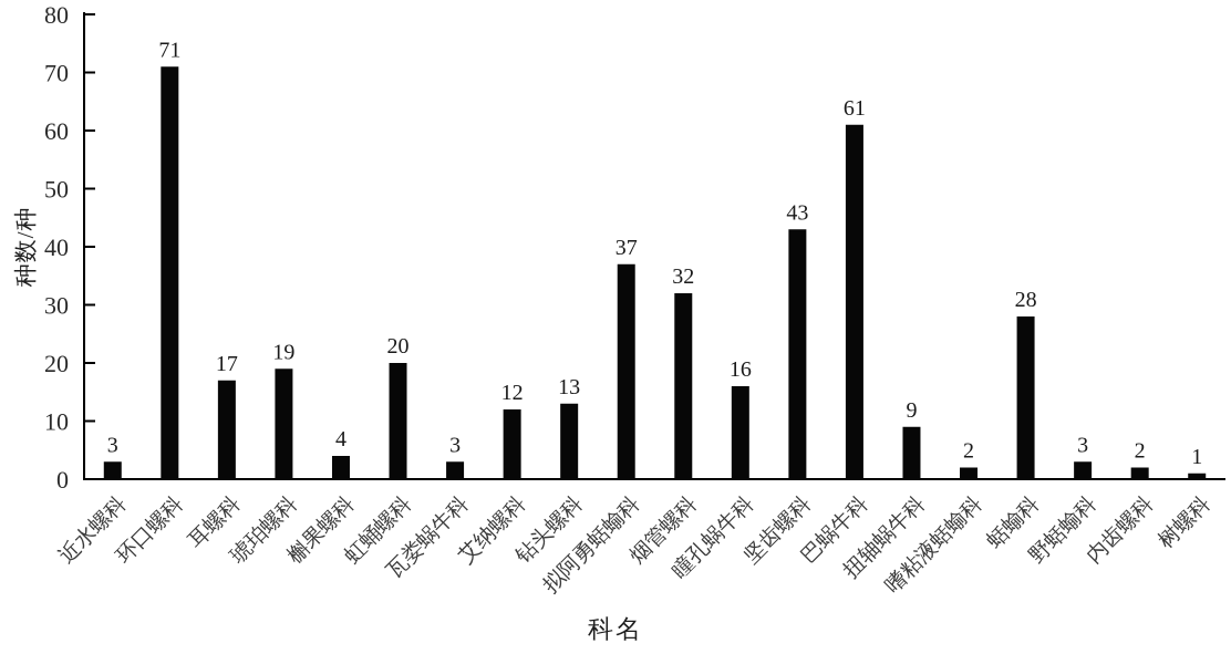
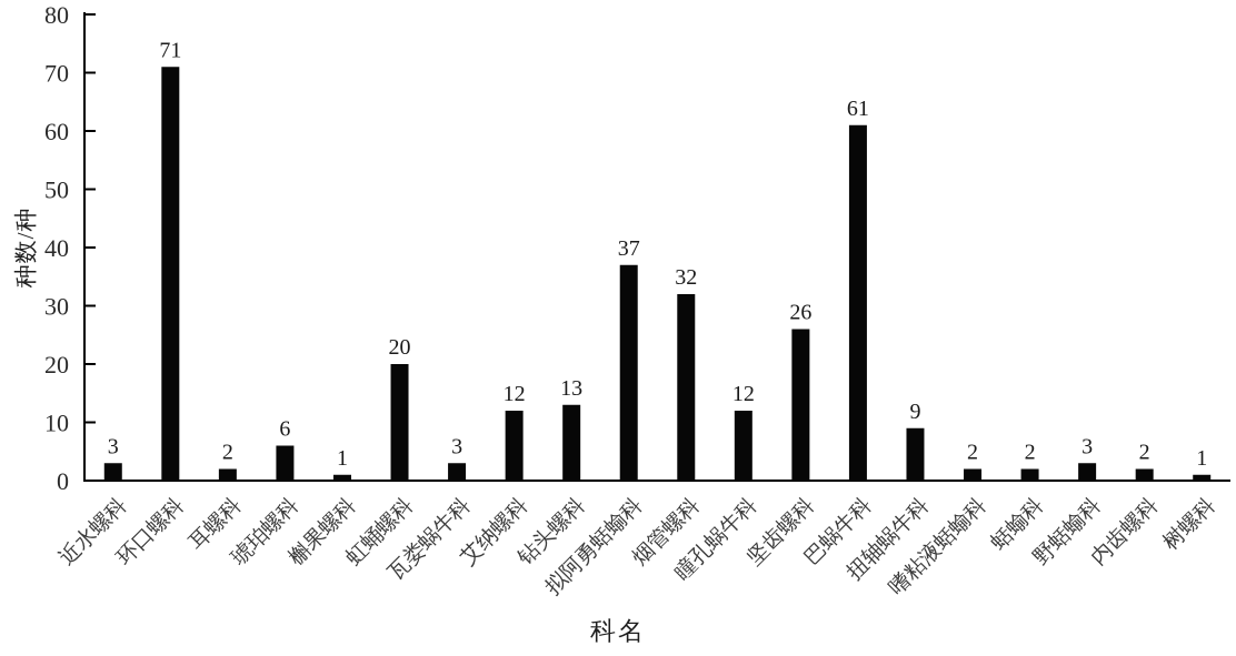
耳螺科: 17 -> 2
琥珀螺科: 19 -> 6
槲果螺科: 4 -> 1
瞳孔蜗牛科: 16 -> 12
坚齿螺科: 43 -> 26
蛞蝓科: 28 -> 2
